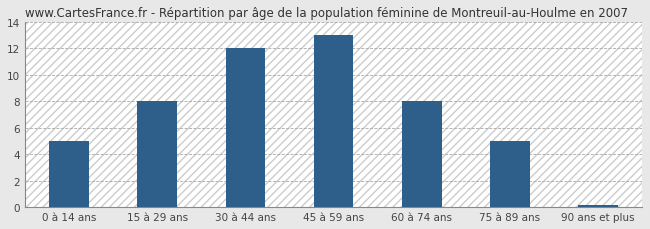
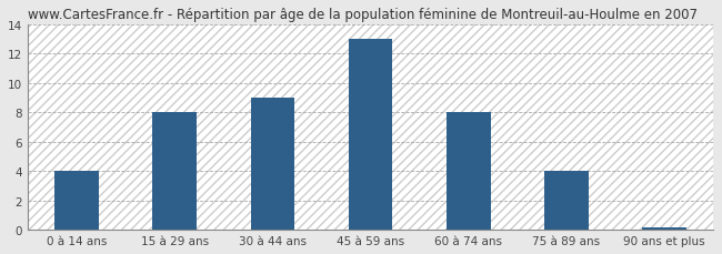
0 à 14 ans: 5.0 -> 4.0
30 à 44 ans: 12.0 -> 9.0
75 à 89 ans: 5.0 -> 4.0
